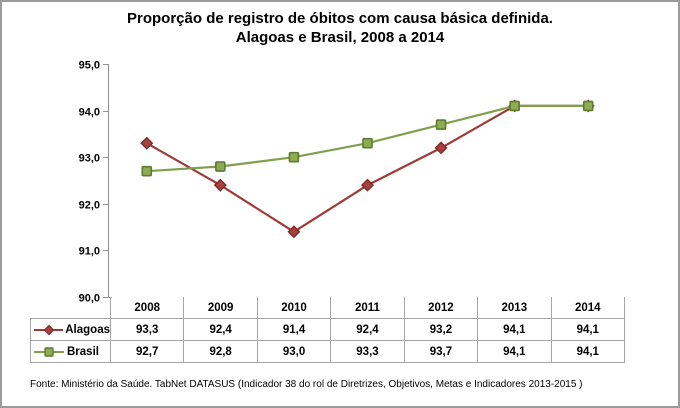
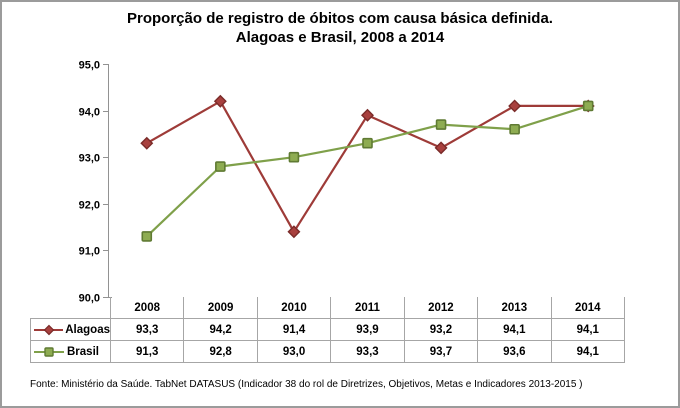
Brasil/2008: 92,7 -> 91,3
Alagoas/2009: 92,4 -> 94,2
Alagoas/2011: 92,4 -> 93,9
Brasil/2013: 94,1 -> 93,6
